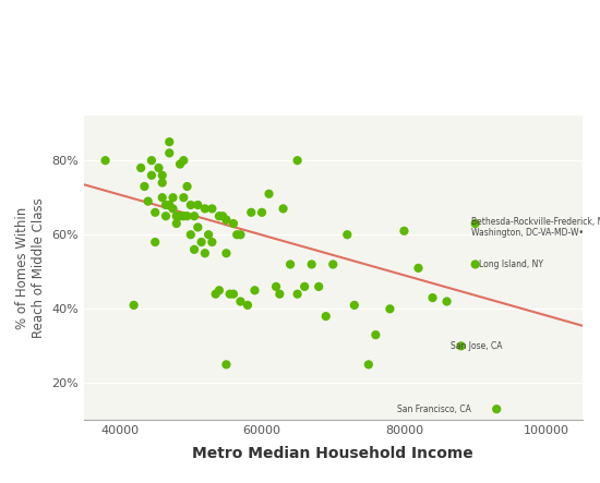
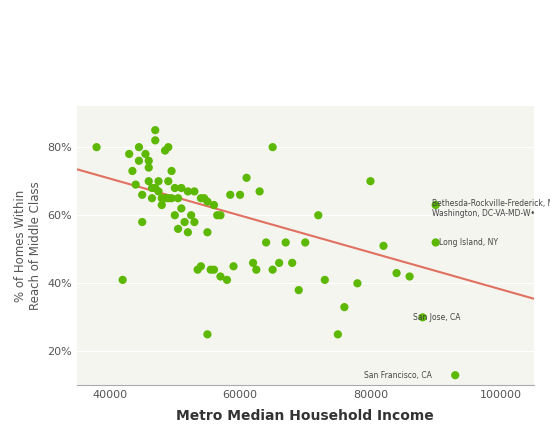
80000: 61% -> 70%
